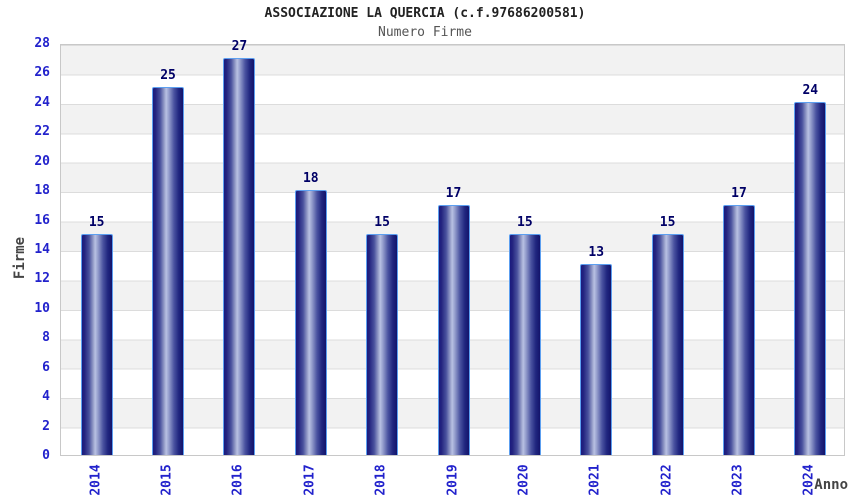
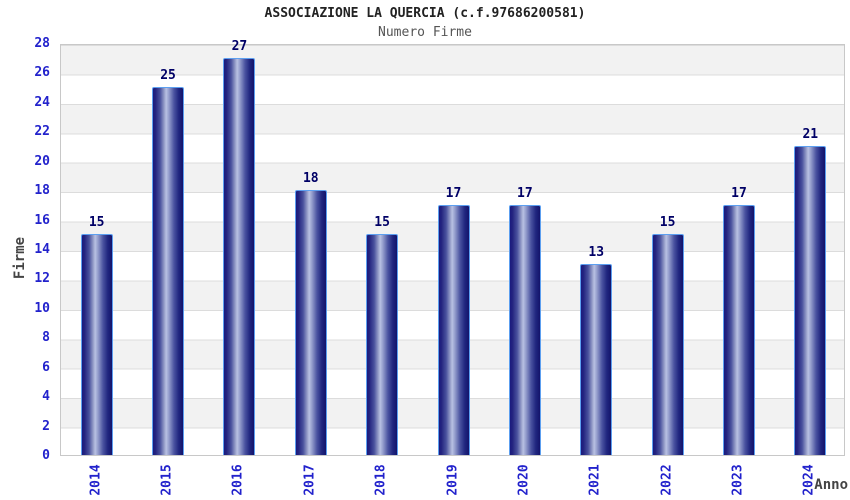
2020: 15 -> 17
2024: 24 -> 21
